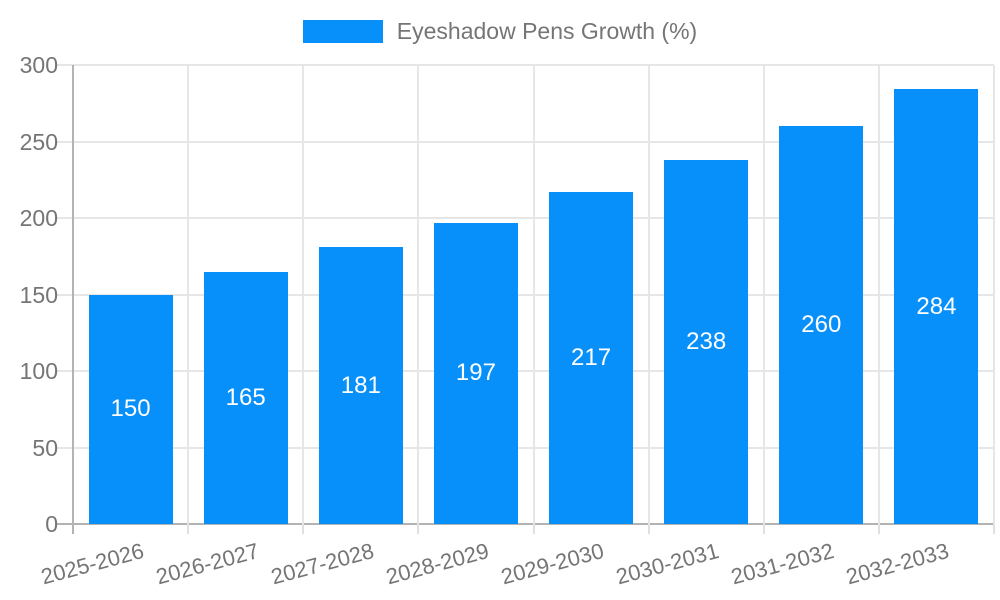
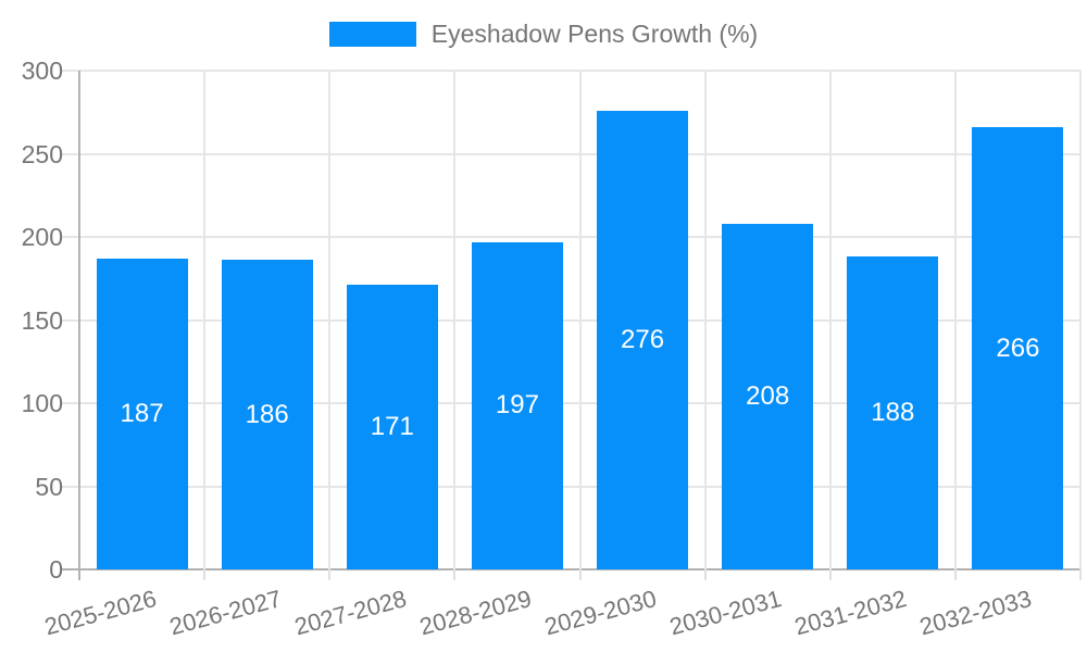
2025-2026: 150 -> 187
2026-2027: 165 -> 186
2027-2028: 181 -> 171
2029-2030: 217 -> 276
2030-2031: 238 -> 208
2031-2032: 260 -> 188
2032-2033: 284 -> 266
